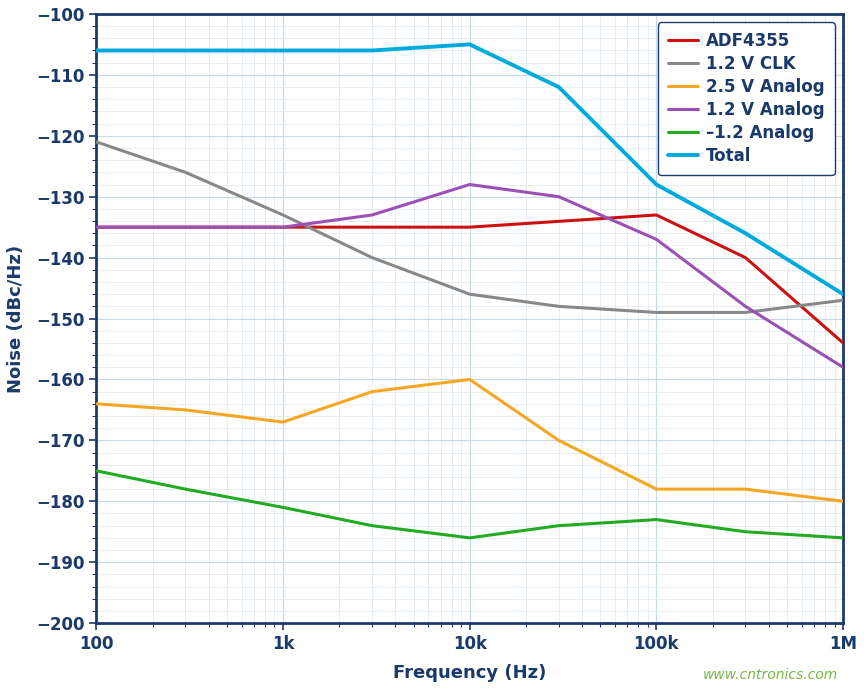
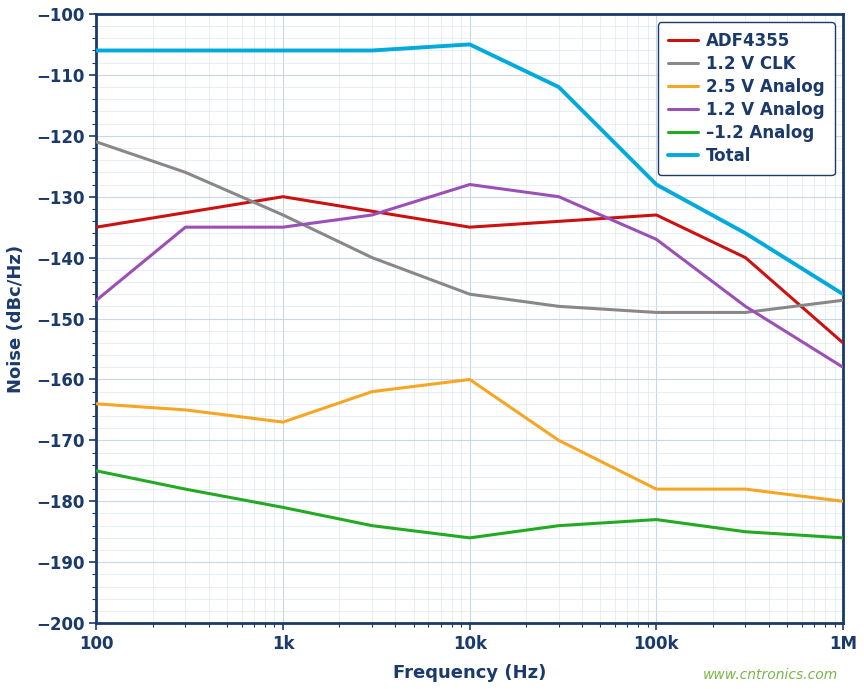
1.2 V Analog/100: -135 -> -147
ADF4355/1k: -135 -> -130
